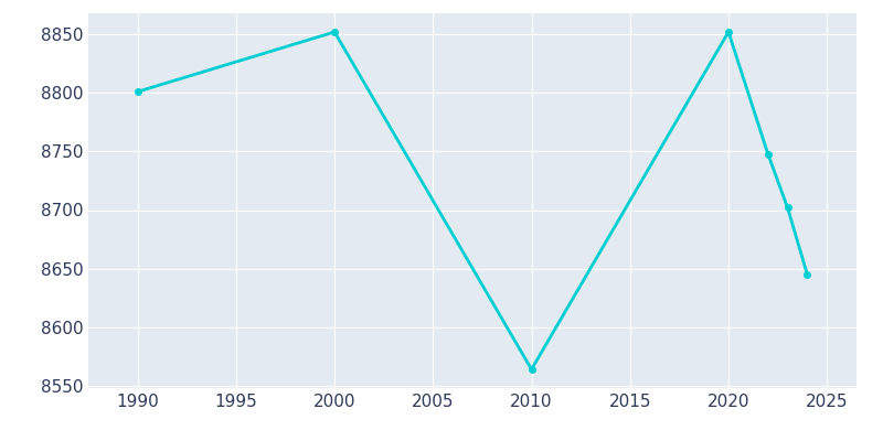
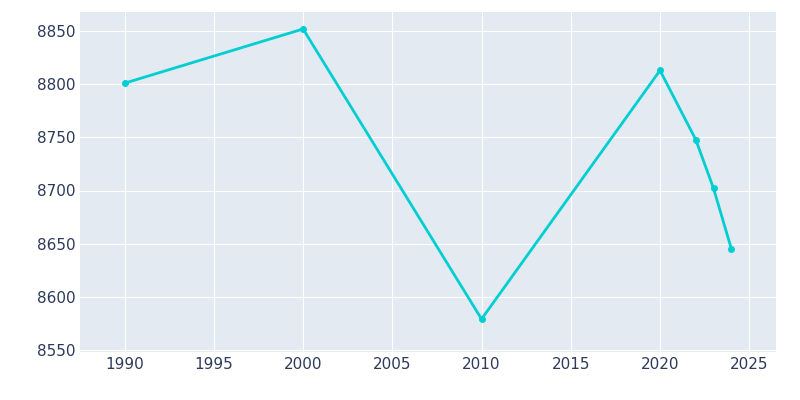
2010: 8564 -> 8579
2020: 8852 -> 8813
